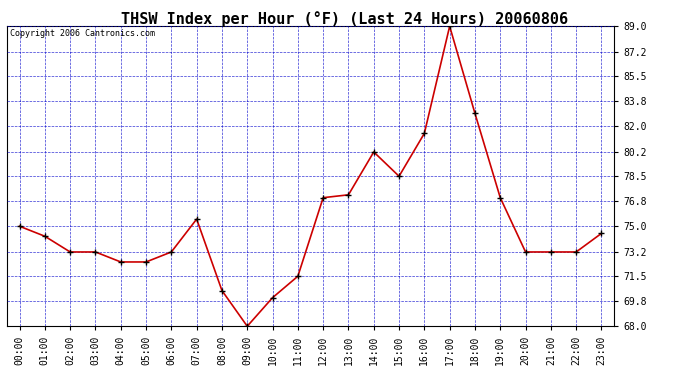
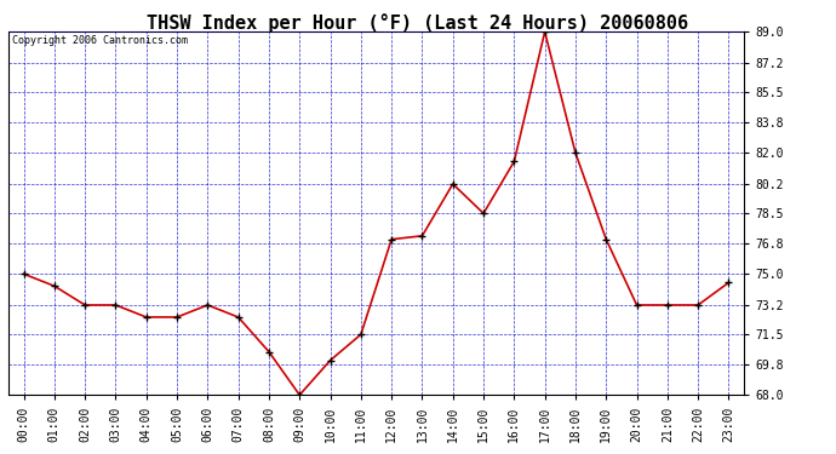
07:00: 75.5 -> 72.5
18:00: 82.9 -> 82.0
